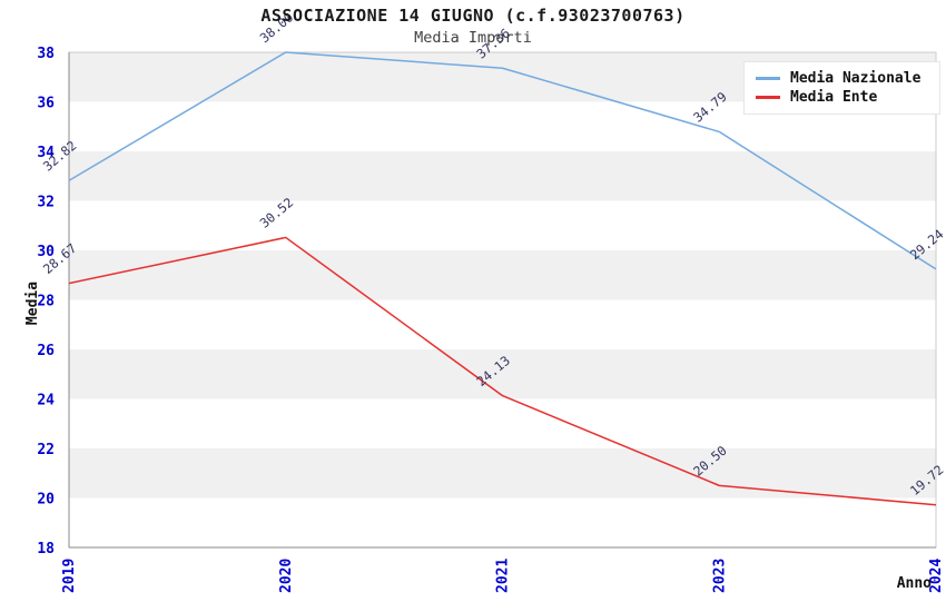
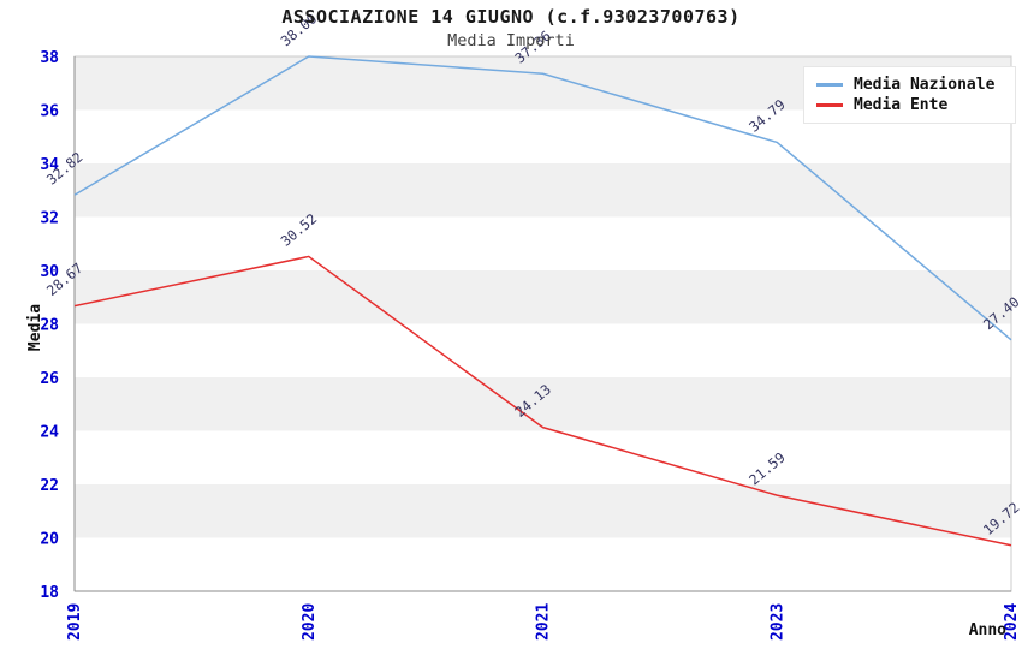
Media Ente/2023: 20.50 -> 21.59
Media Nazionale/2024: 29.24 -> 27.40
